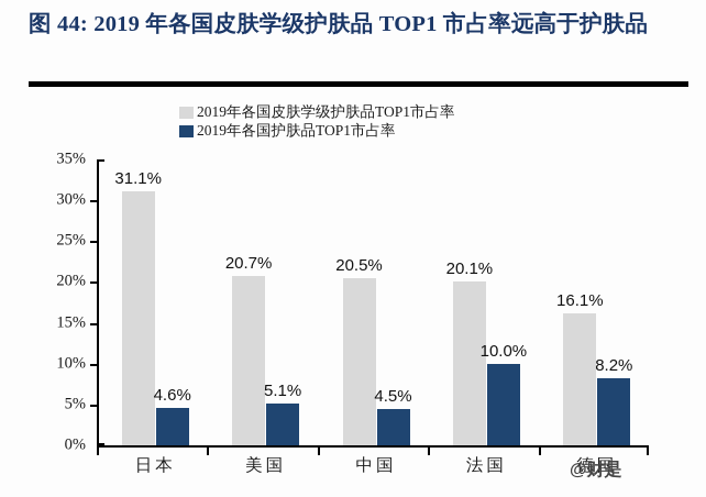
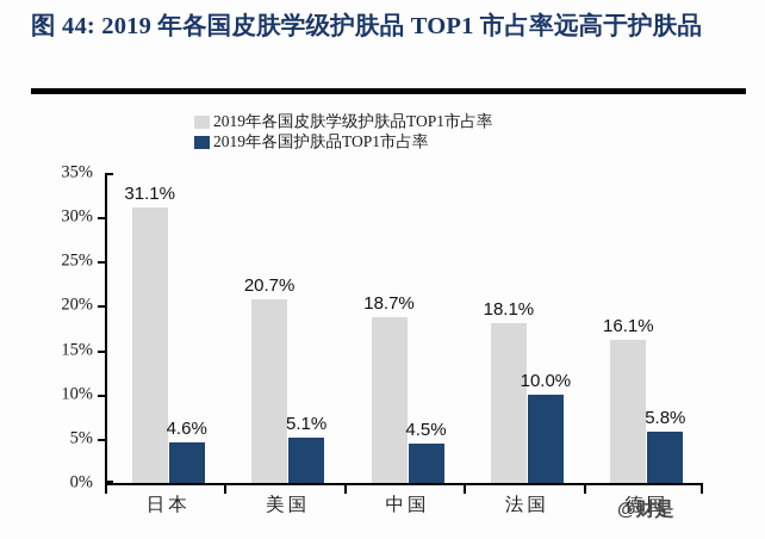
2019年各国皮肤学级护肤品TOP1市占率/中国: 20.5% -> 18.7%
2019年各国皮肤学级护肤品TOP1市占率/法国: 20.1% -> 18.1%
2019年各国护肤品TOP1市占率/德国: 8.2% -> 5.8%
